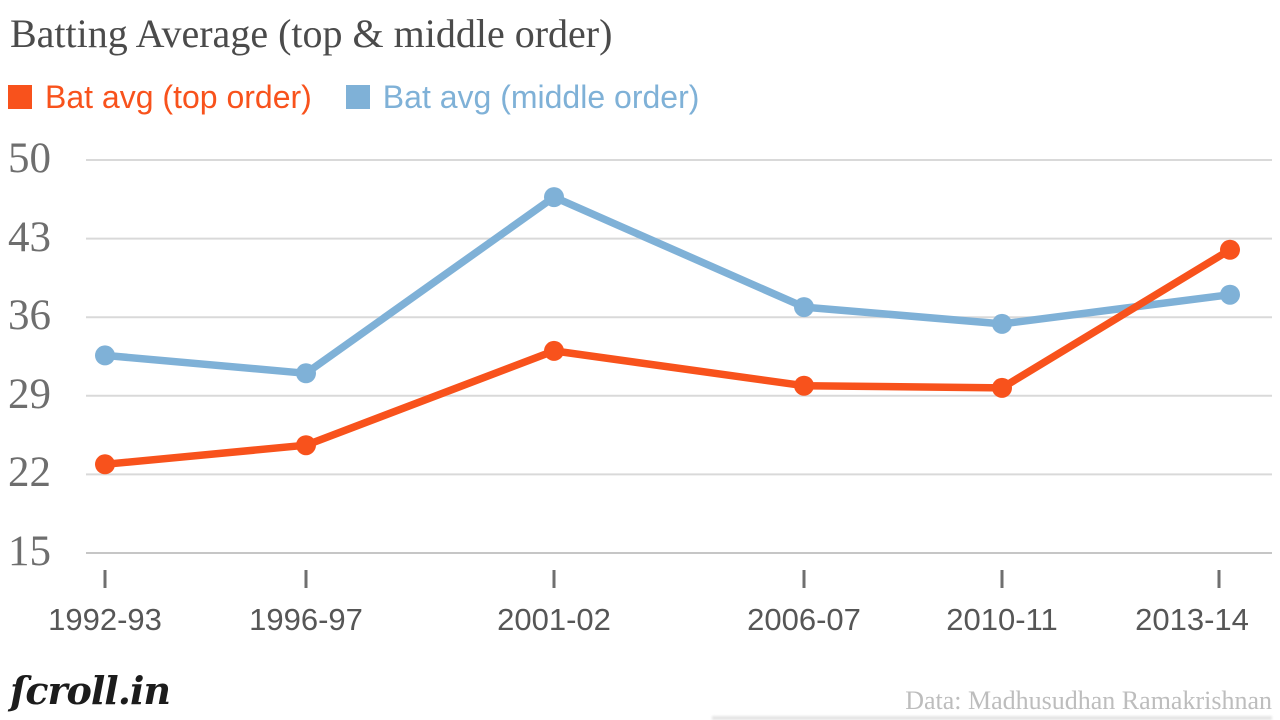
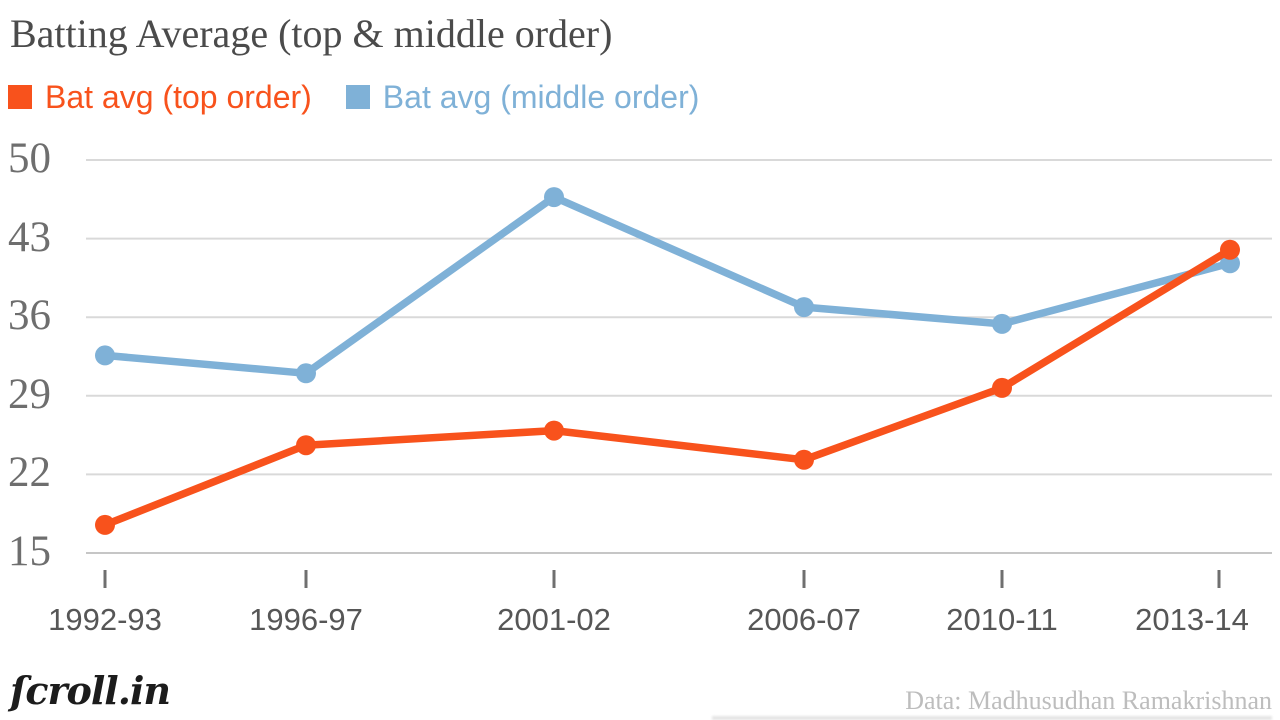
Bat avg (top order)/1992-93: 22.9 -> 17.5
Bat avg (top order)/2001-02: 33.0 -> 25.9
Bat avg (top order)/2006-07: 29.9 -> 23.3
Bat avg (middle order)/2013-14: 38.0 -> 40.8
